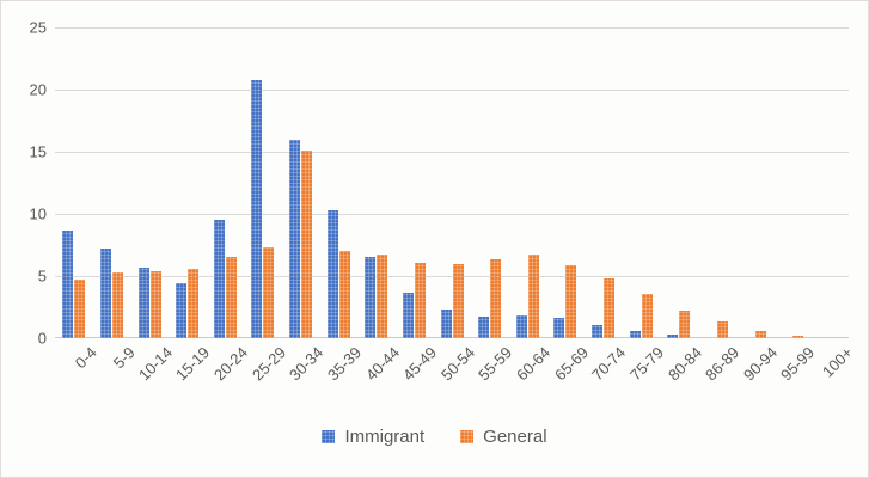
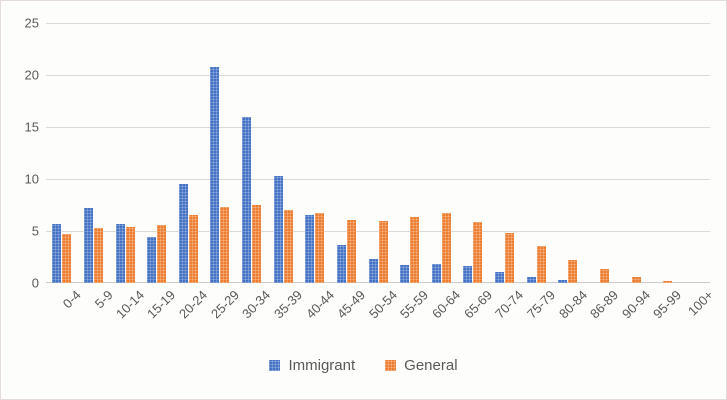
Immigrant/0-4: 8.7 -> 5.7
General/30-34: 15.1 -> 7.5
